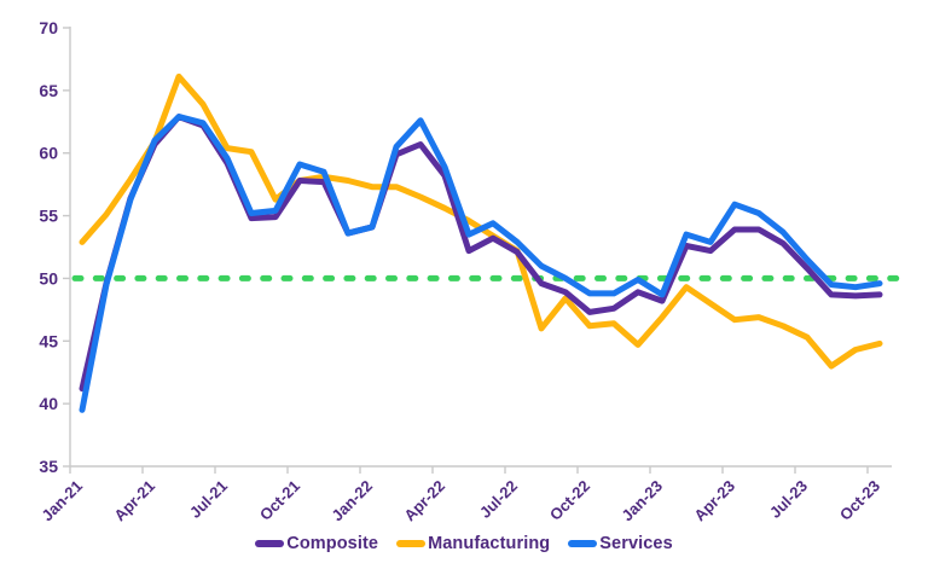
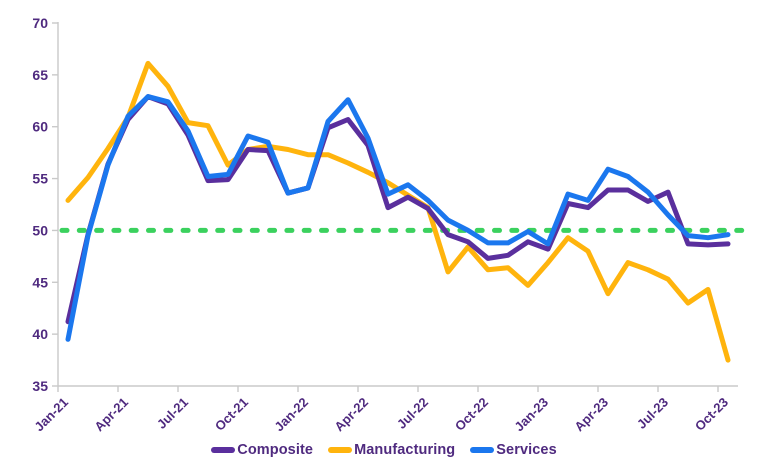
Manufacturing/Apr-23: 46.7 -> 43.9
Composite/Jul-23: 50.8 -> 53.7
Manufacturing/Oct-23: 44.8 -> 37.5
